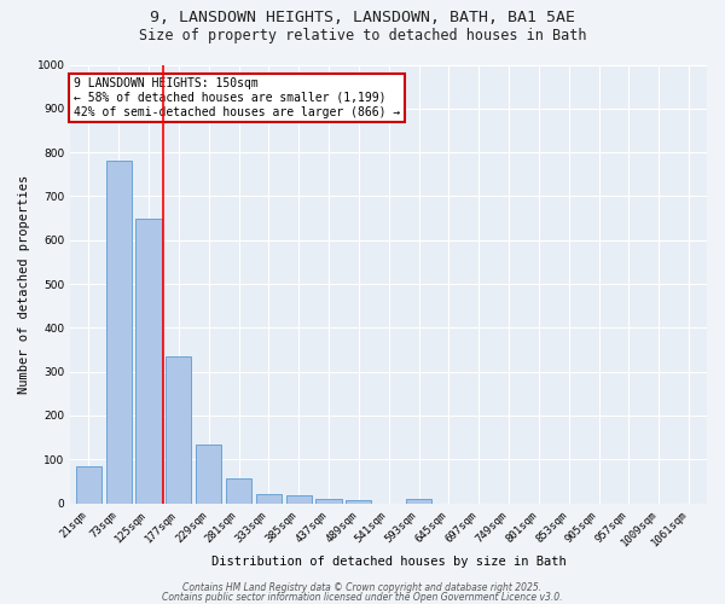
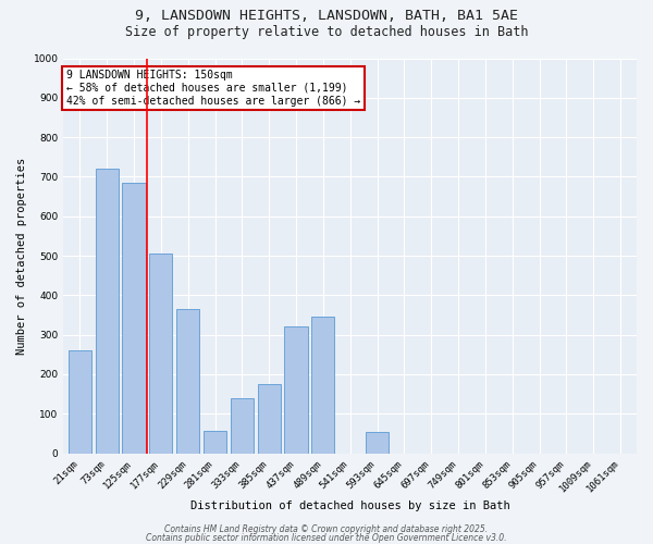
21sqm: 85 -> 260
73sqm: 780 -> 720
125sqm: 648 -> 685
177sqm: 335 -> 505
229sqm: 133 -> 365
333sqm: 22 -> 140
385sqm: 18 -> 175
437sqm: 10 -> 320
489sqm: 8 -> 345
593sqm: 10 -> 55
